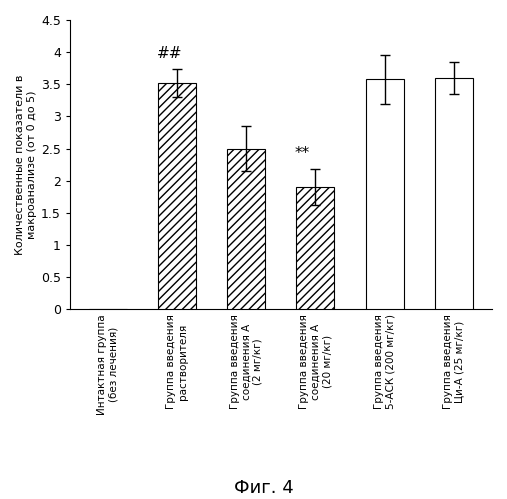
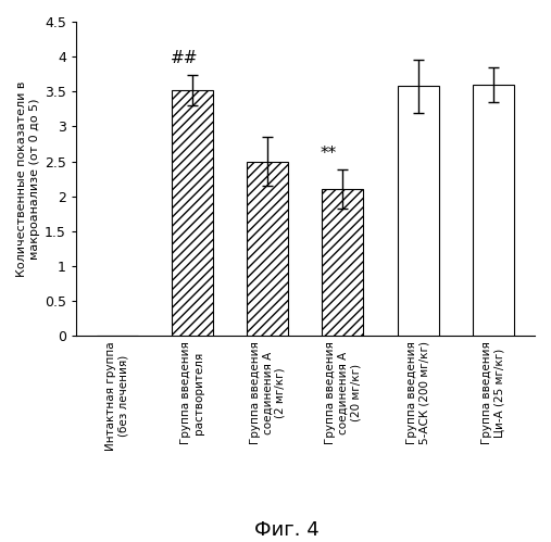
Группа введения соединения А (20 мг/кг): 1.90 -> 2.10
